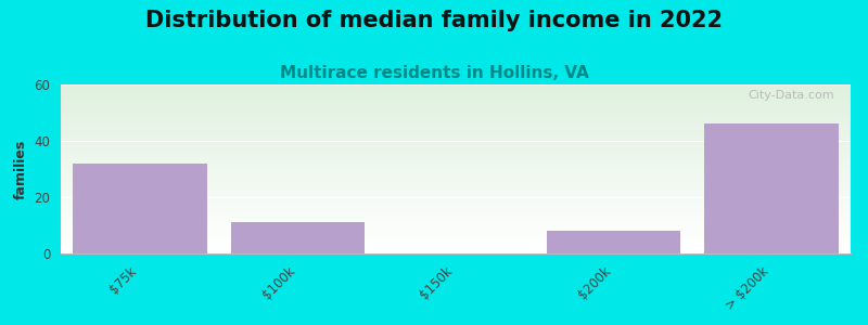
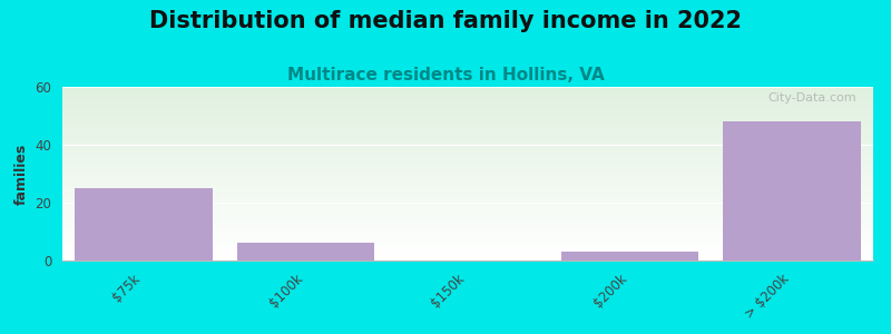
$75k: 32 -> 25
$100k: 11 -> 6
$200k: 8 -> 3
> $200k: 46 -> 48
